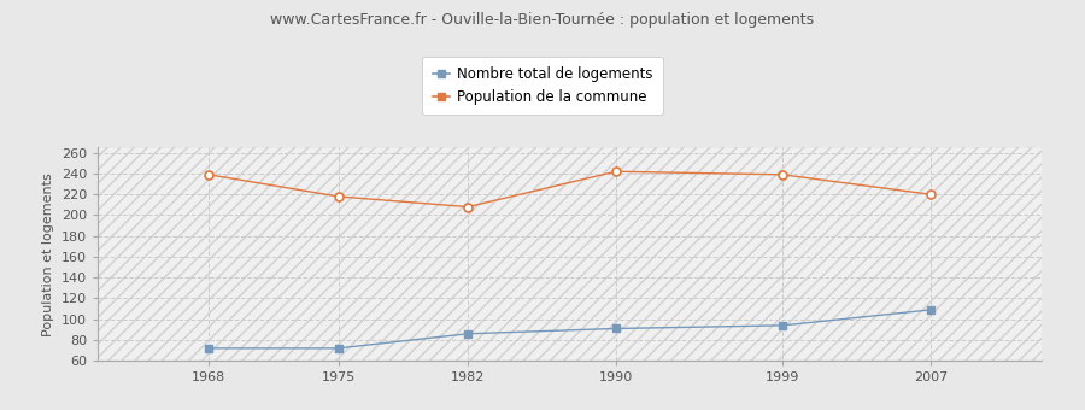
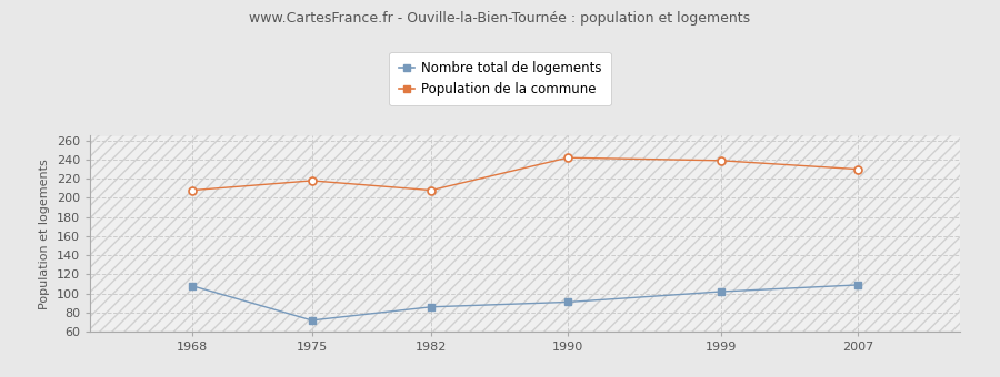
Nombre total de logements/1968: 72 -> 108
Population de la commune/1968: 239 -> 208
Nombre total de logements/1999: 94 -> 102
Population de la commune/2007: 220 -> 230
